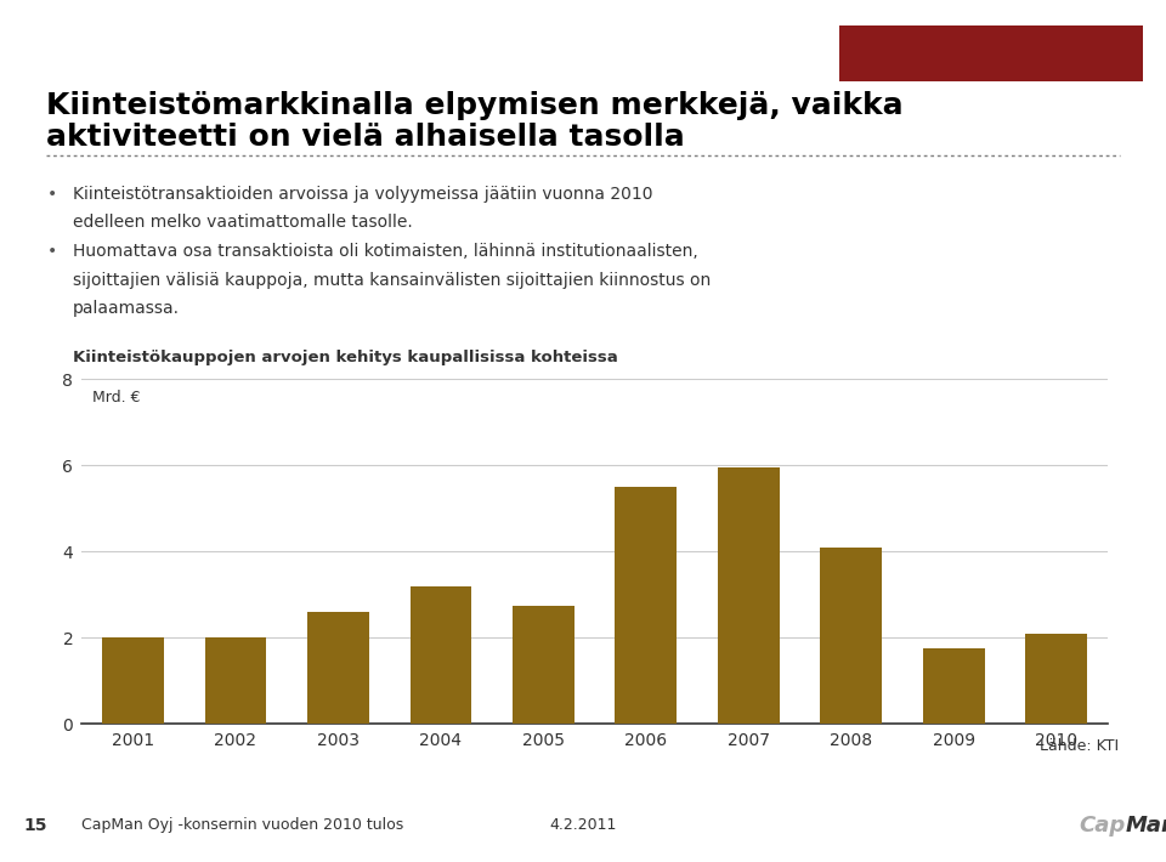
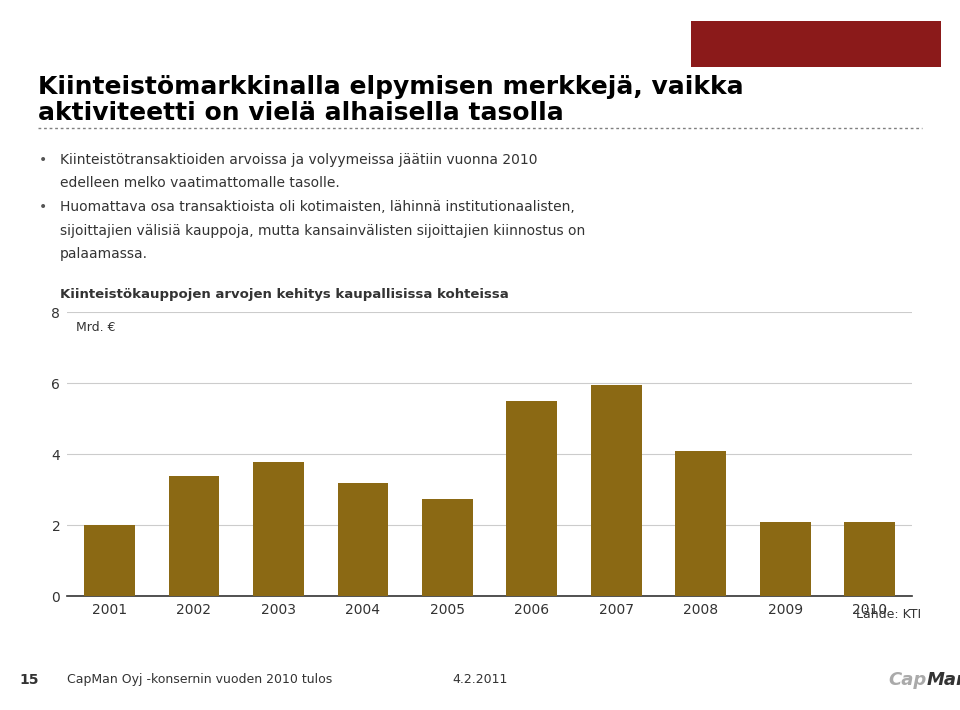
2002: 2.02 -> 3.40
2003: 2.60 -> 3.80
2009: 1.75 -> 2.10
